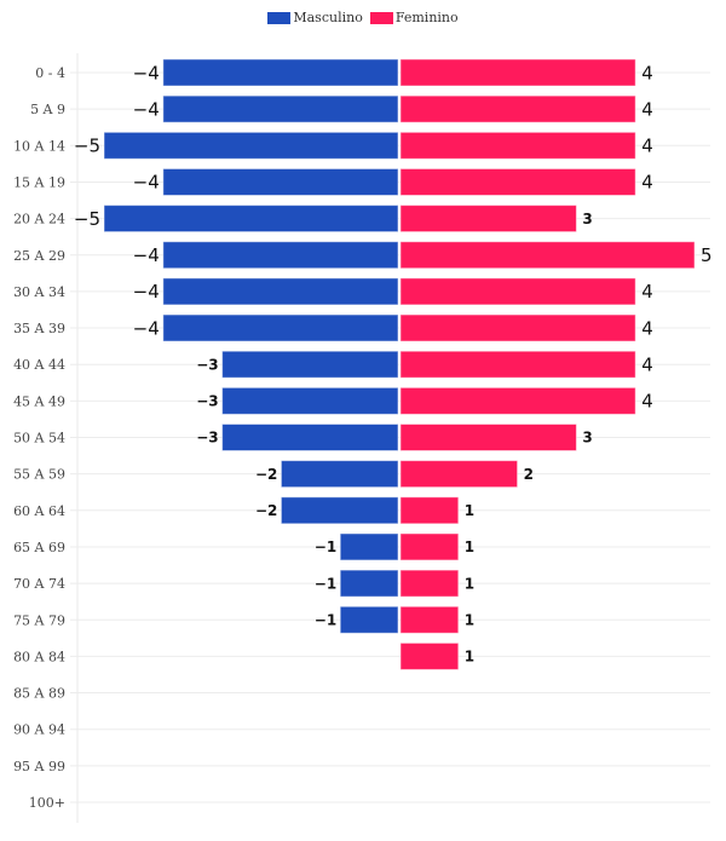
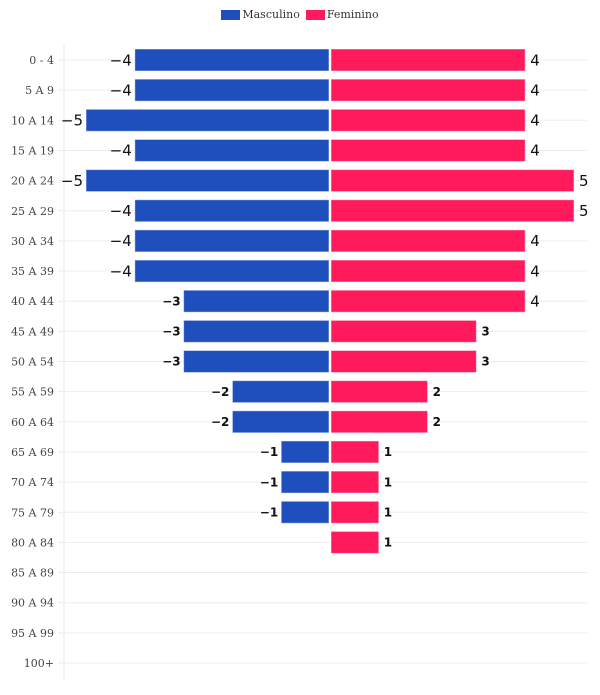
Feminino/20 A 24: 3 -> 5
Feminino/45 A 49: 4 -> 3
Feminino/60 A 64: 1 -> 2
